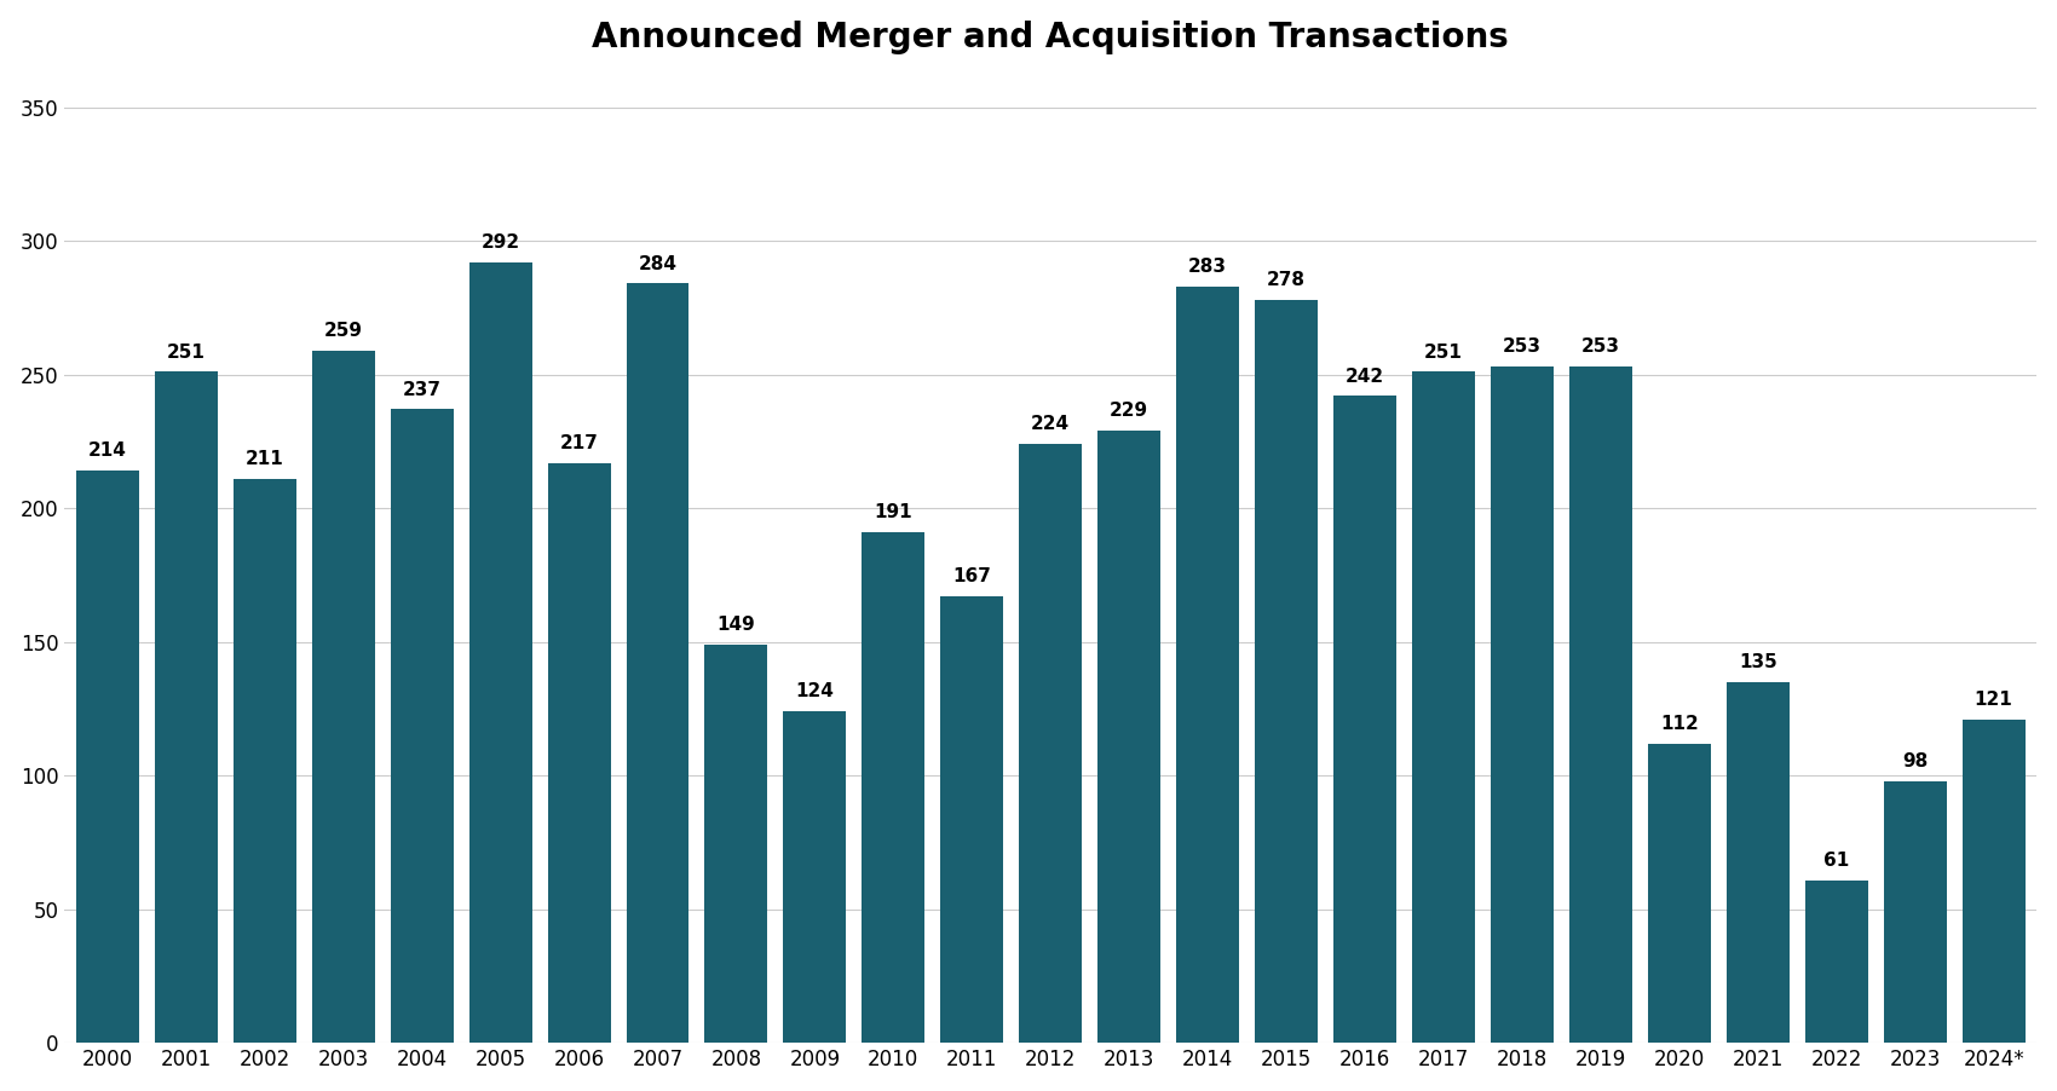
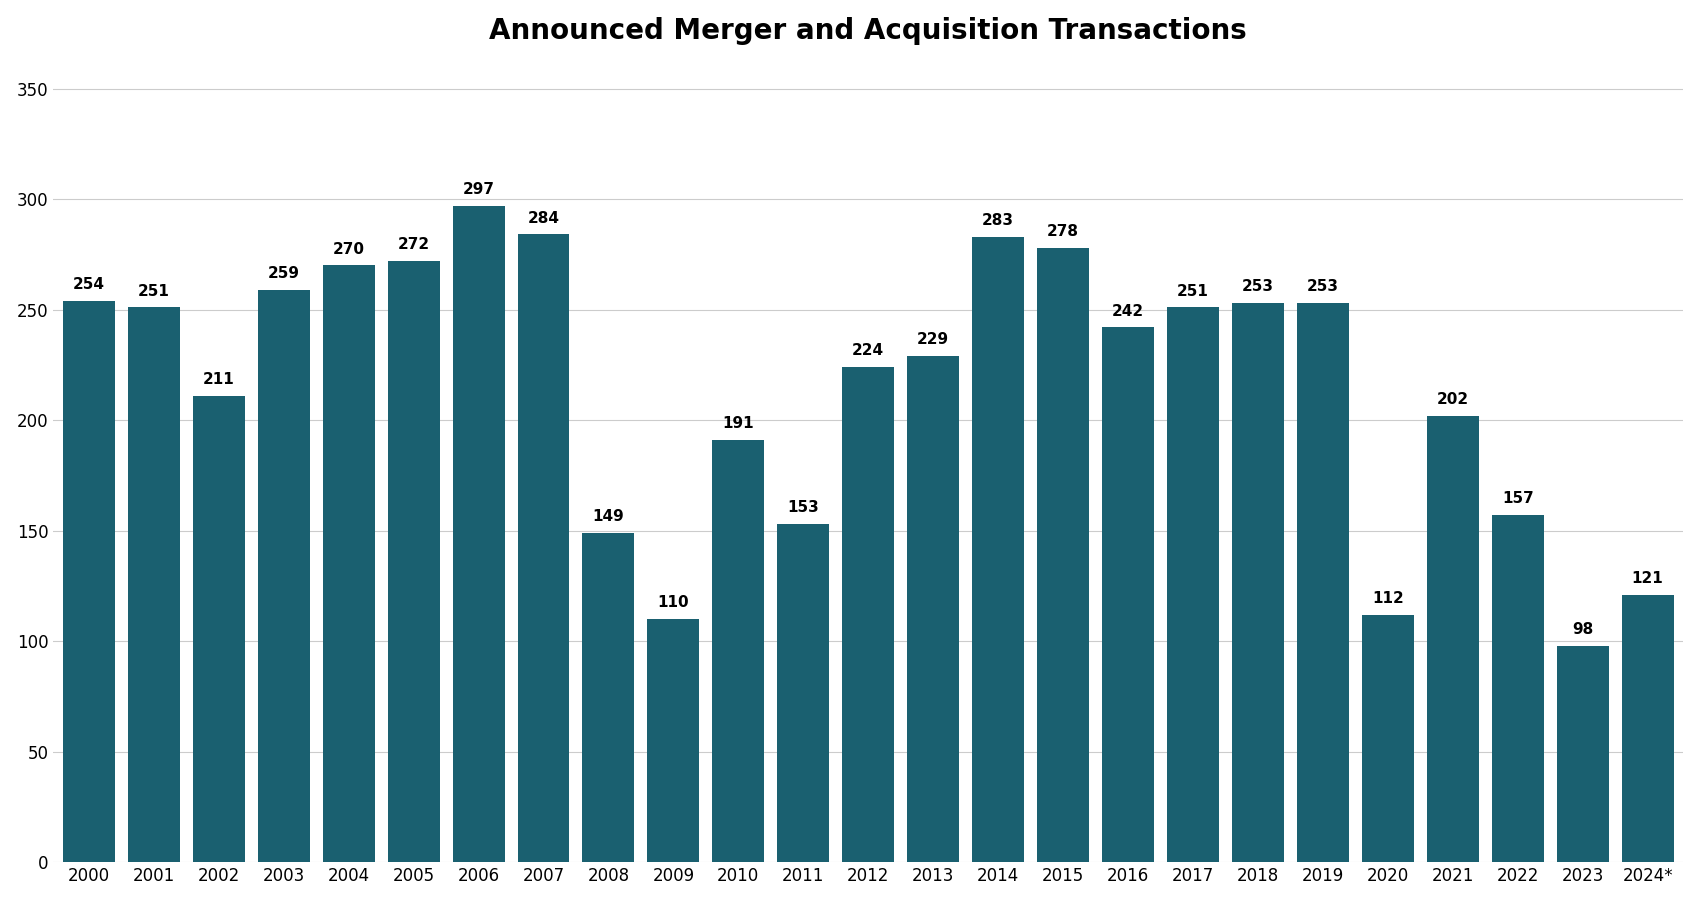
2000: 214 -> 254
2004: 237 -> 270
2005: 292 -> 272
2006: 217 -> 297
2009: 124 -> 110
2011: 167 -> 153
2021: 135 -> 202
2022: 61 -> 157
